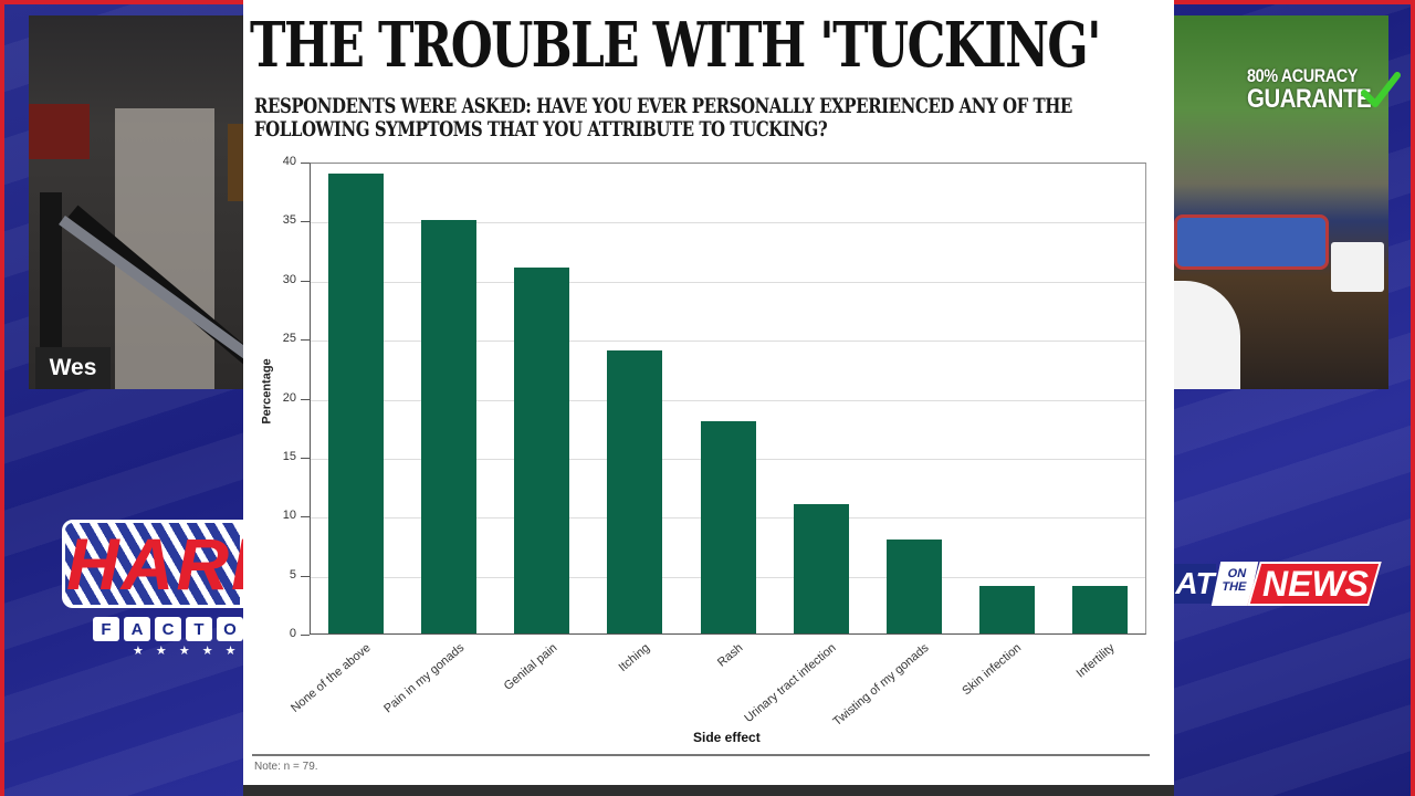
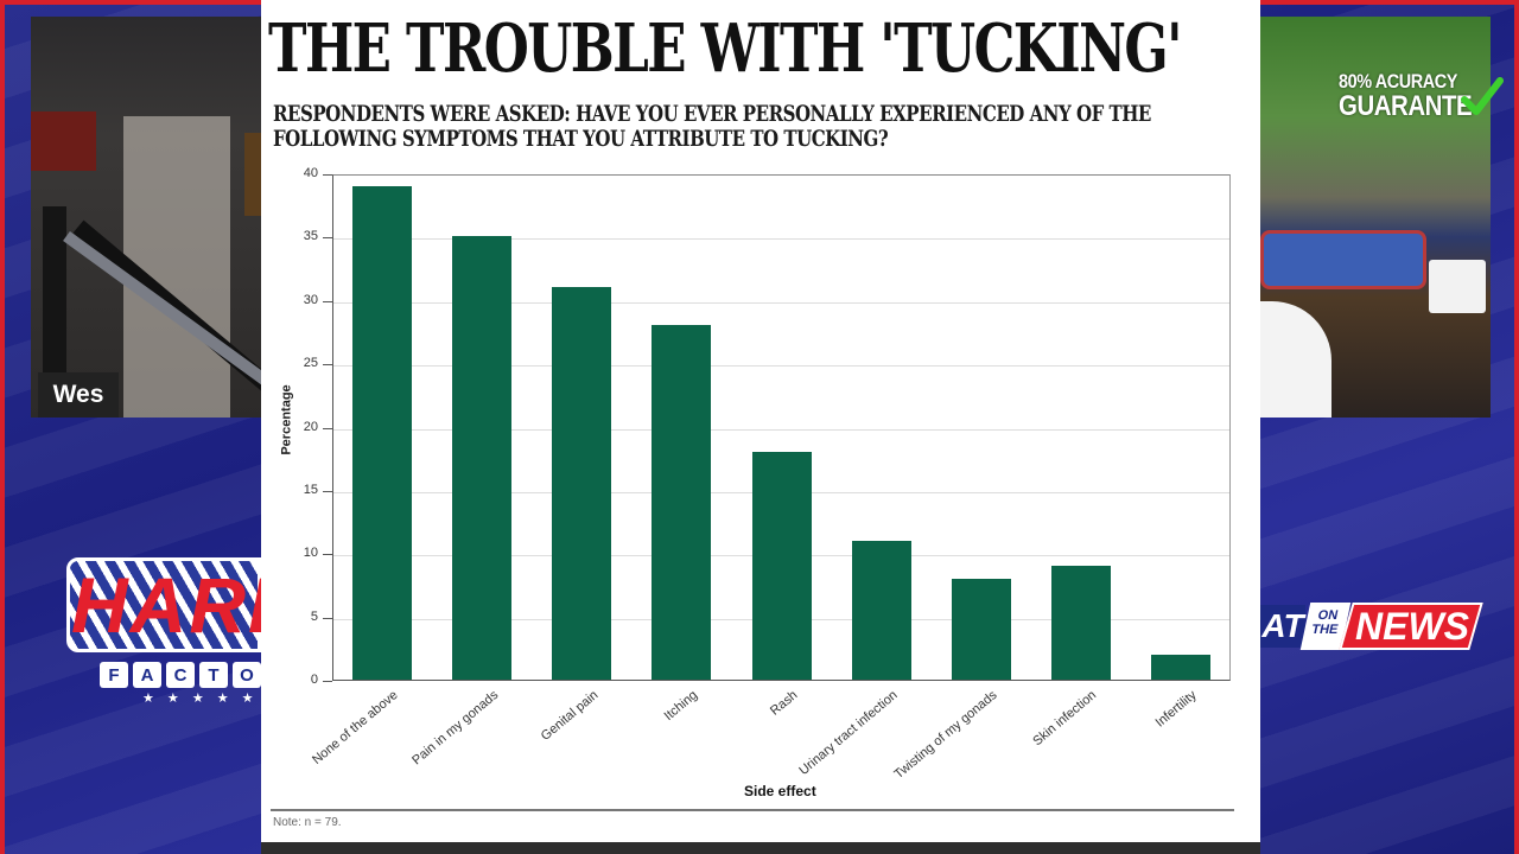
Itching: 24 -> 28
Skin infection: 4 -> 9
Infertility: 4 -> 2
